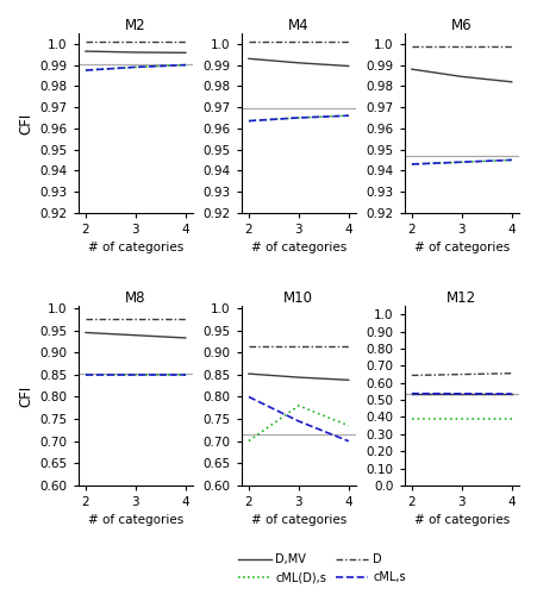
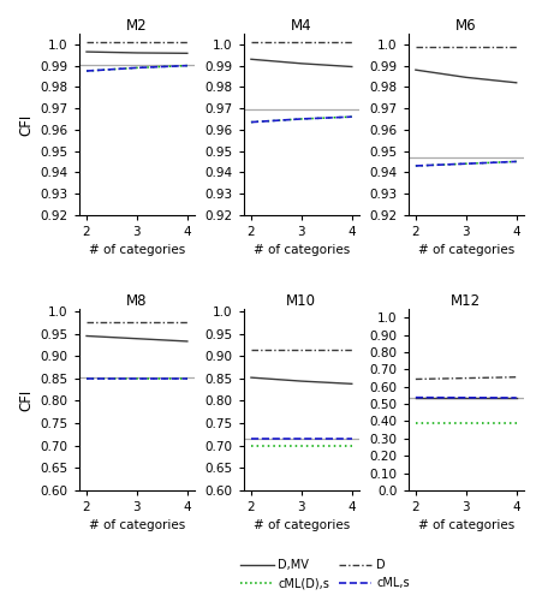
M10/cML,s/2: 0.800 -> 0.715
M10/cML,s/3: 0.745 -> 0.715
M10/cML(D),s/3: 0.780 -> 0.701
M10/cML,s/4: 0.700 -> 0.715
M10/cML(D),s/4: 0.735 -> 0.701
